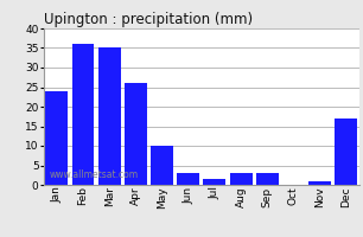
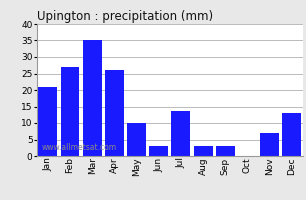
Jan: 24.0 -> 21.0
Feb: 36.0 -> 27.0
Jul: 1.5 -> 13.5
Nov: 1.0 -> 7.0
Dec: 17.0 -> 13.0
